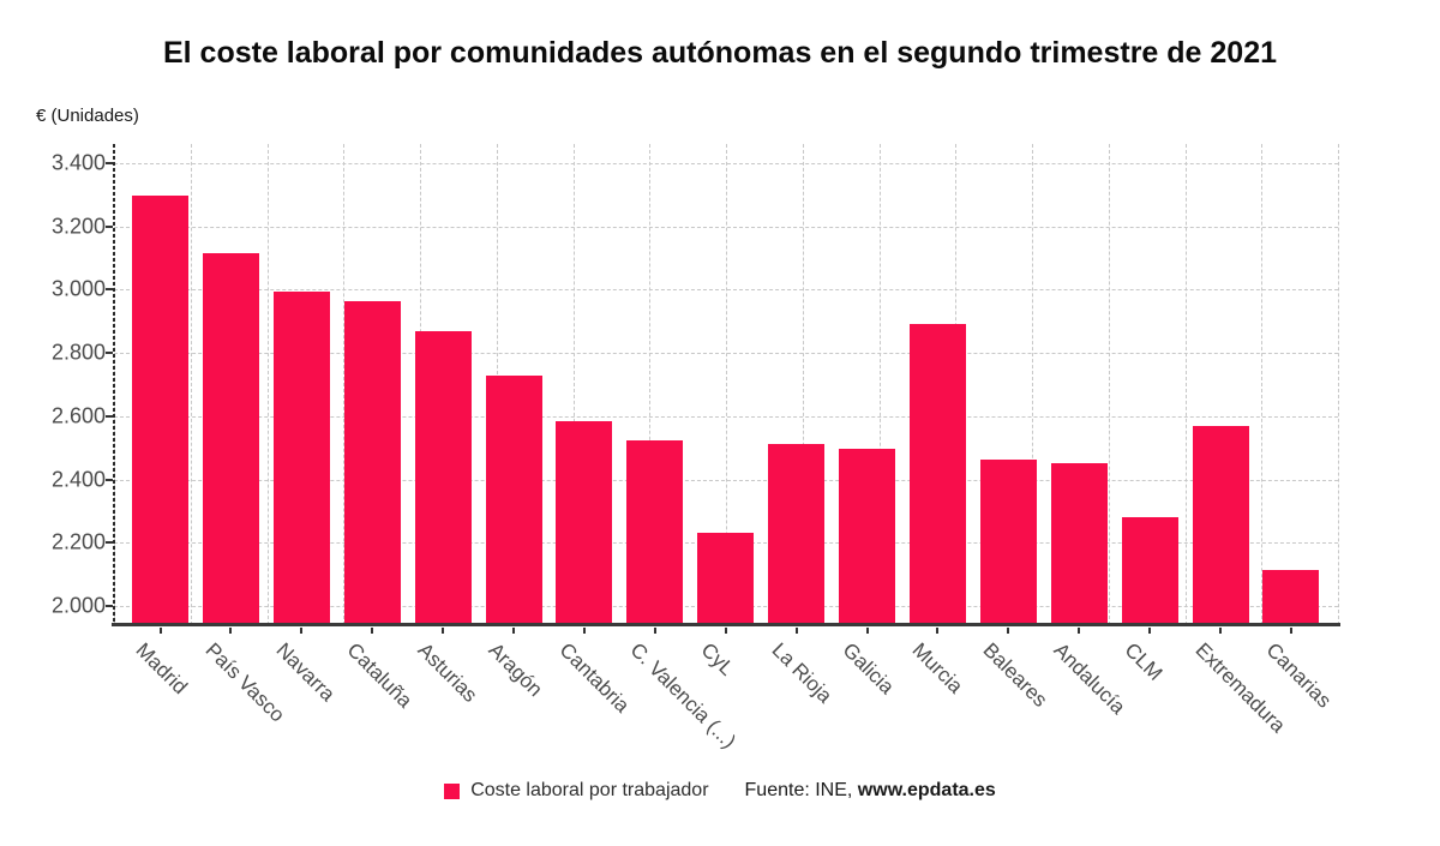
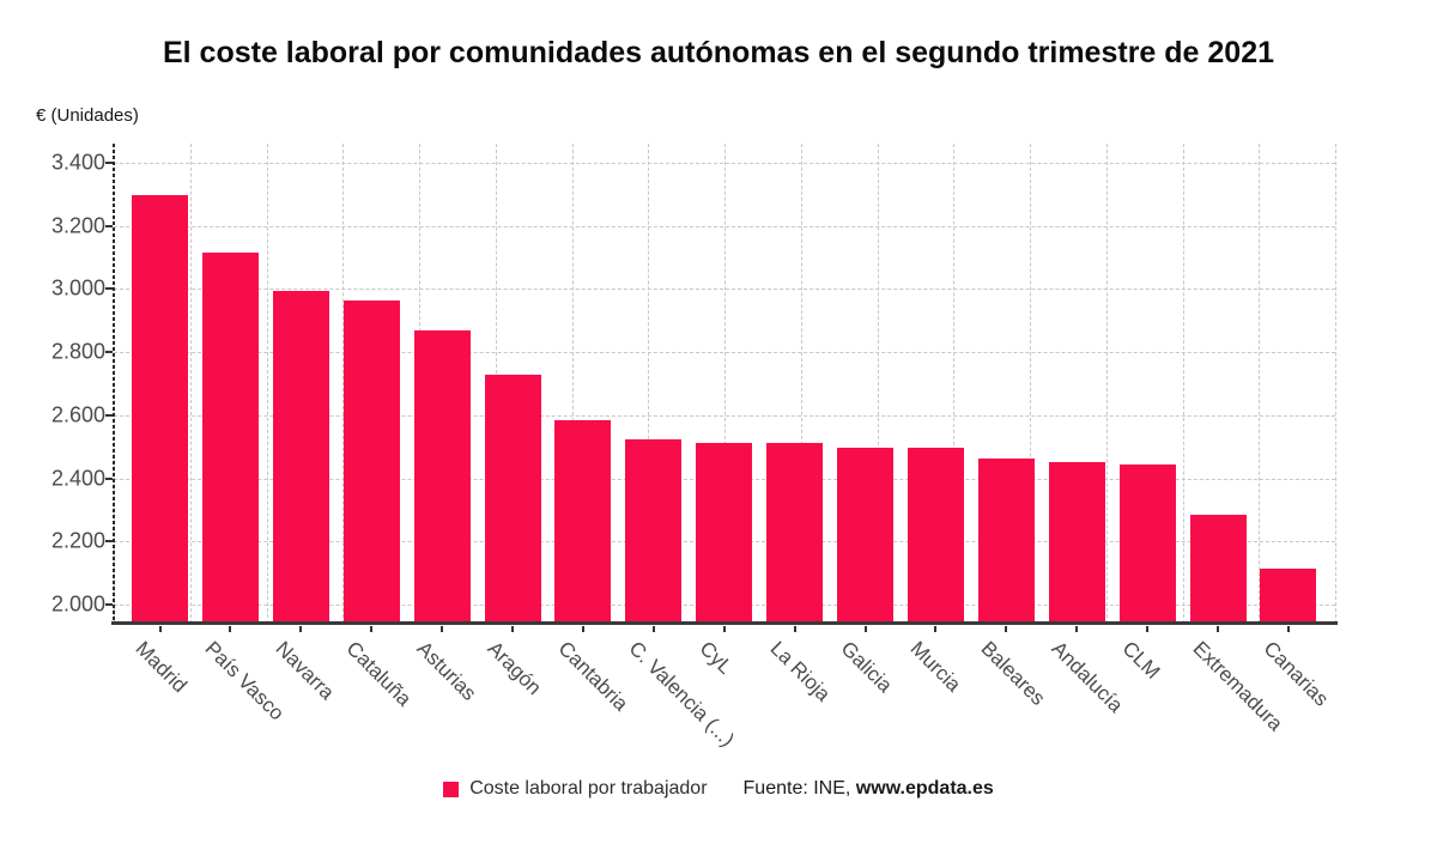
CyL: 2230 -> 2510
Murcia: 2890 -> 2500
CLM: 2280 -> 2450
Extremadura: 2570 -> 2280
